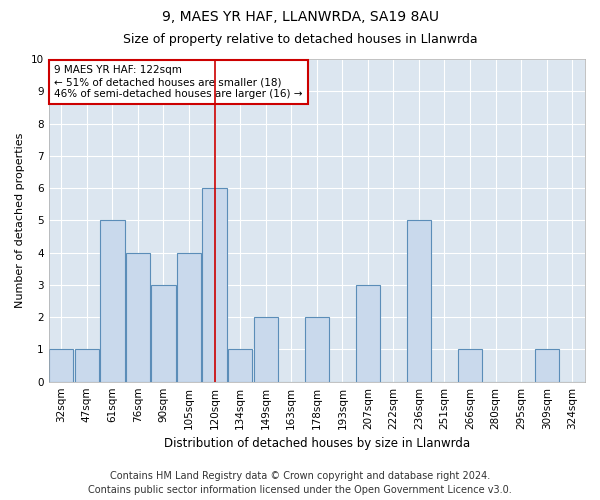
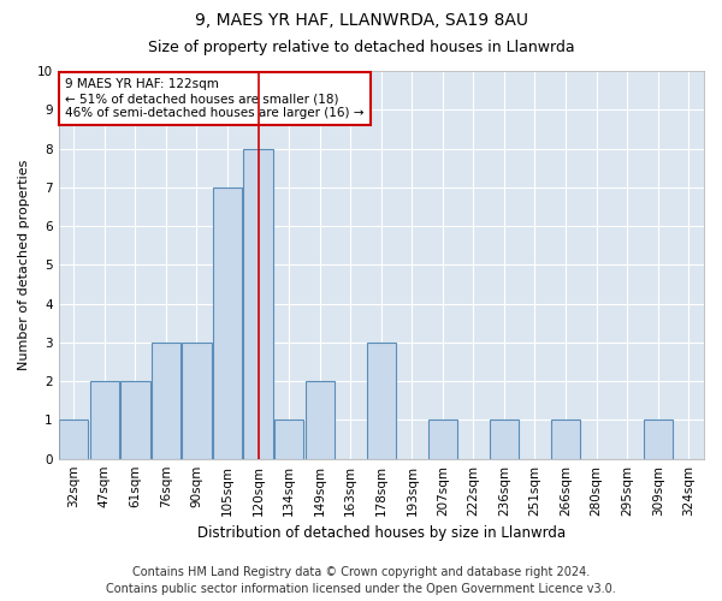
47sqm: 1 -> 2
61sqm: 5 -> 2
76sqm: 4 -> 3
105sqm: 4 -> 7
120sqm: 6 -> 8
178sqm: 2 -> 3
207sqm: 3 -> 1
236sqm: 5 -> 1
